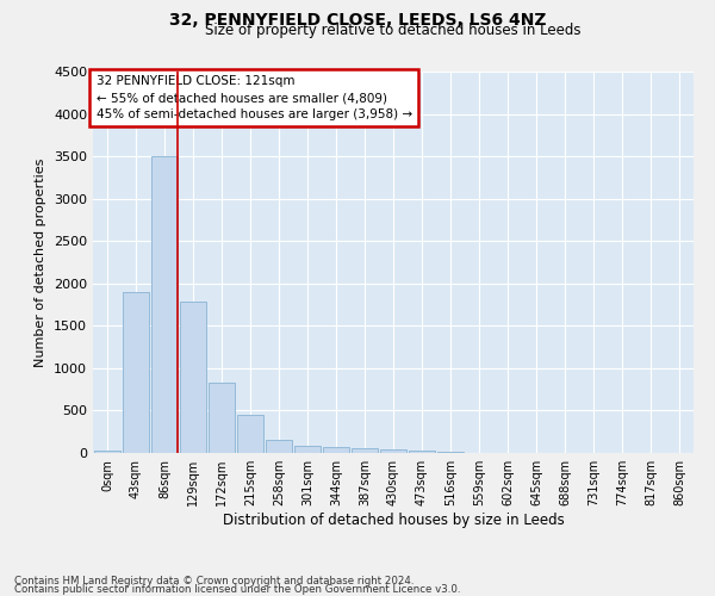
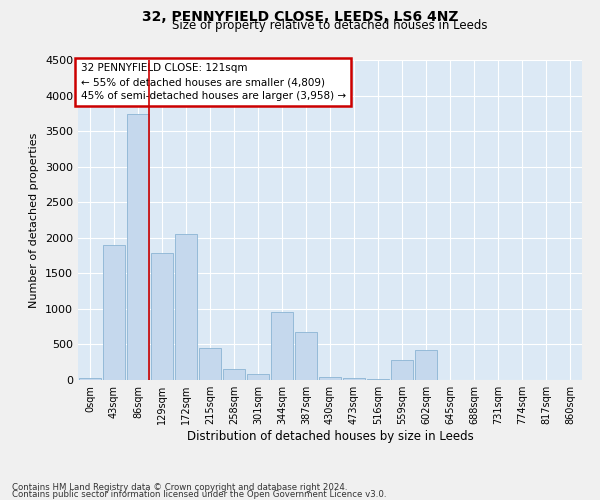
86sqm: 3500 -> 3740
172sqm: 830 -> 2060
344sqm: 70 -> 960
387sqm: 50 -> 680
559sqm: 0 -> 280
602sqm: 0 -> 420
